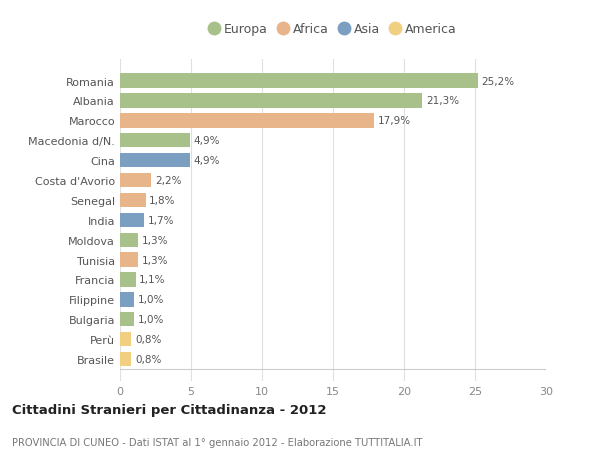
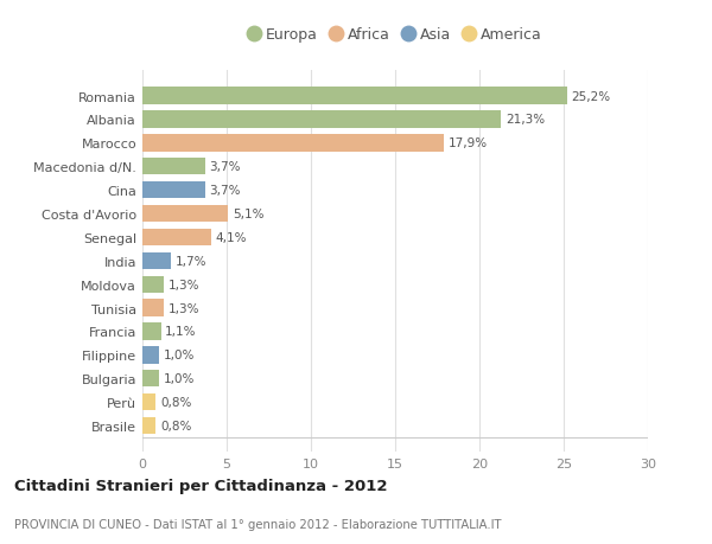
Macedonia d/N.: 4,9% -> 3,7%
Cina: 4,9% -> 3,7%
Costa d'Avorio: 2,2% -> 5,1%
Senegal: 1,8% -> 4,1%
